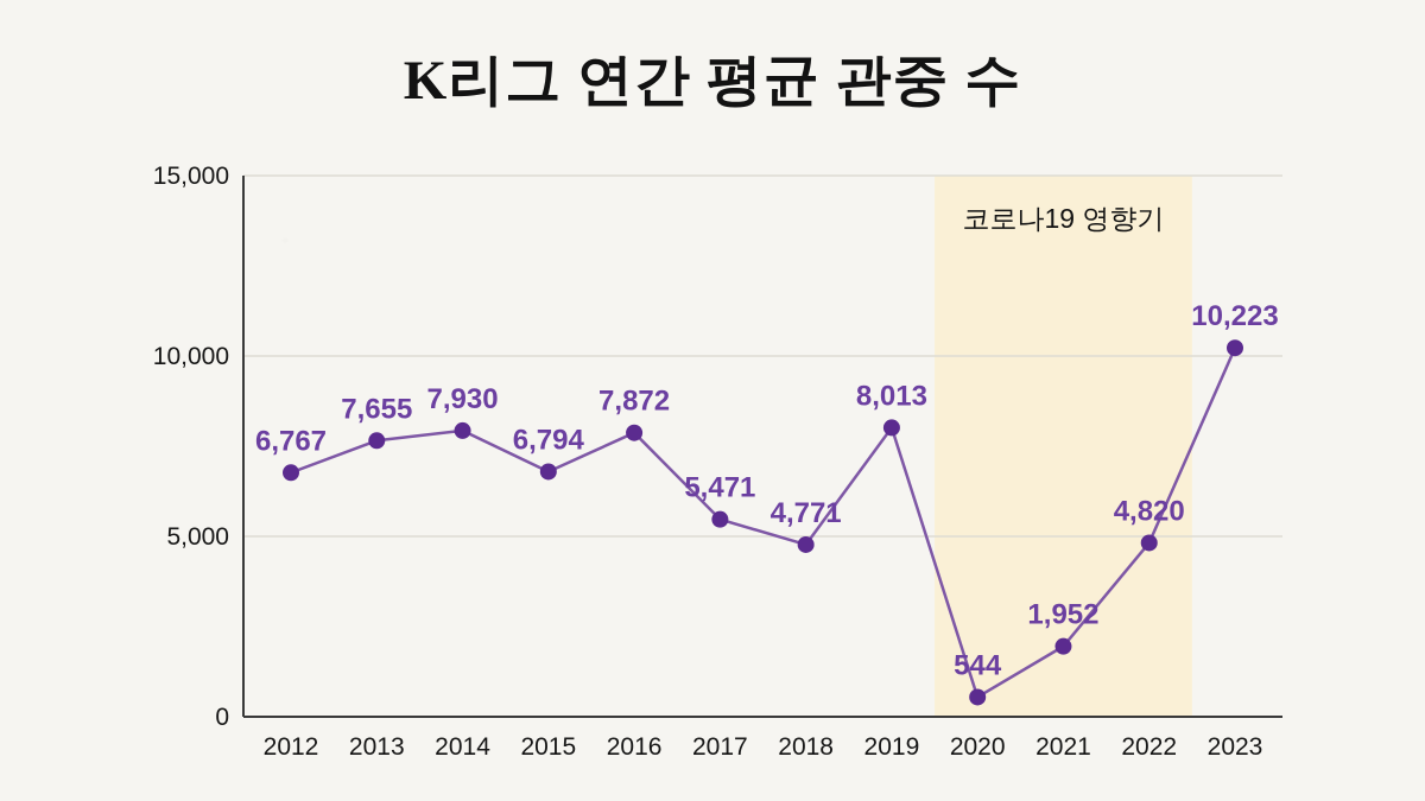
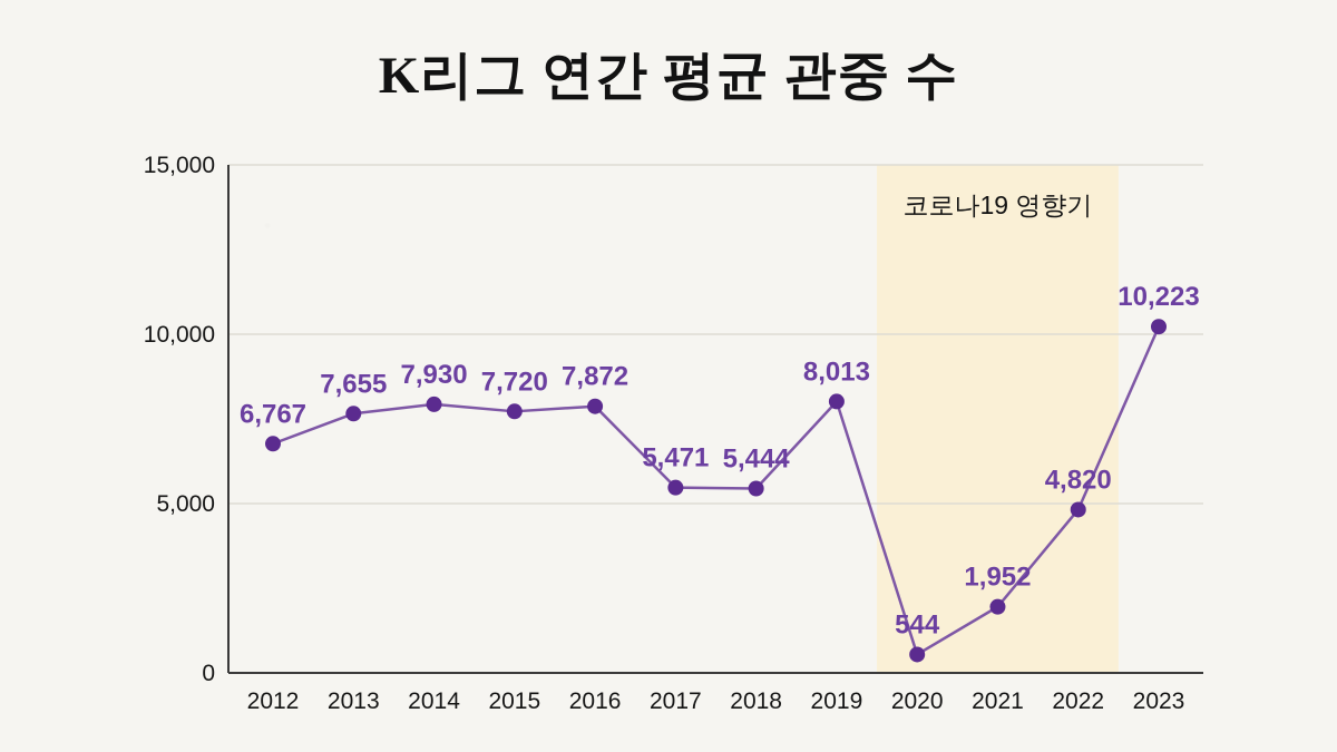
2015: 6,794 -> 7,720
2018: 4,771 -> 5,444
